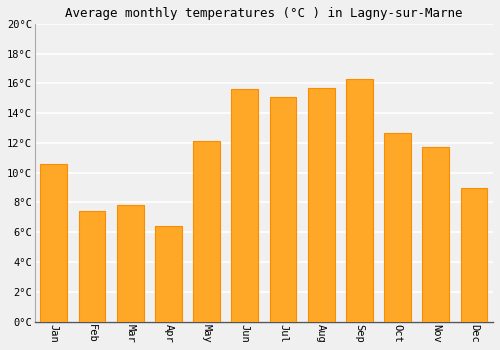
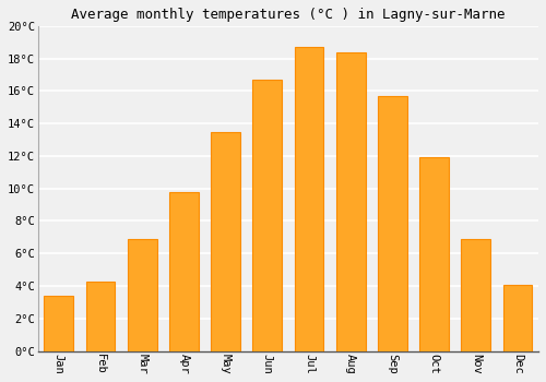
Jan: 10.6°C -> 3.4°C
Feb: 7.4°C -> 4.3°C
Mar: 7.8°C -> 6.9°C
Apr: 6.4°C -> 9.8°C
May: 12.1°C -> 13.5°C
Jun: 15.6°C -> 16.7°C
Jul: 15.1°C -> 18.7°C
Aug: 15.7°C -> 18.4°C
Sep: 16.3°C -> 15.7°C
Oct: 12.7°C -> 11.9°C
Nov: 11.7°C -> 6.9°C
Dec: 9.0°C -> 4.1°C
